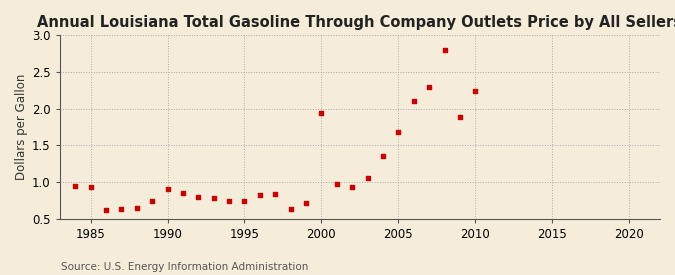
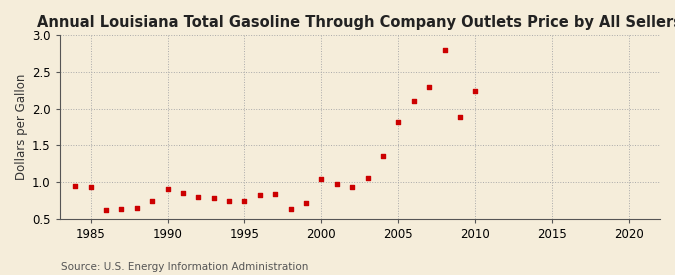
2000: 1.94 -> 1.04
2005: 1.68 -> 1.82
